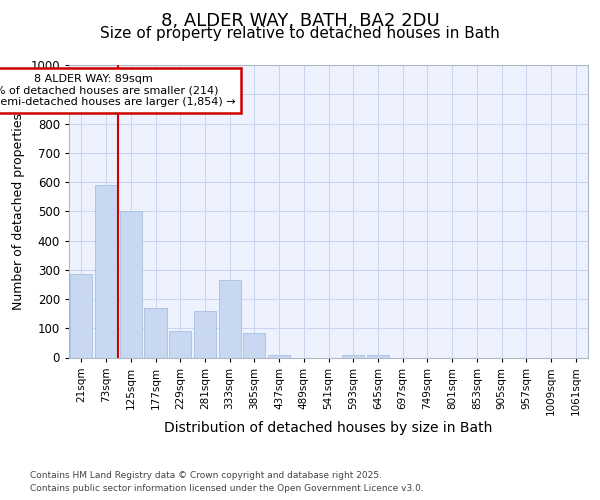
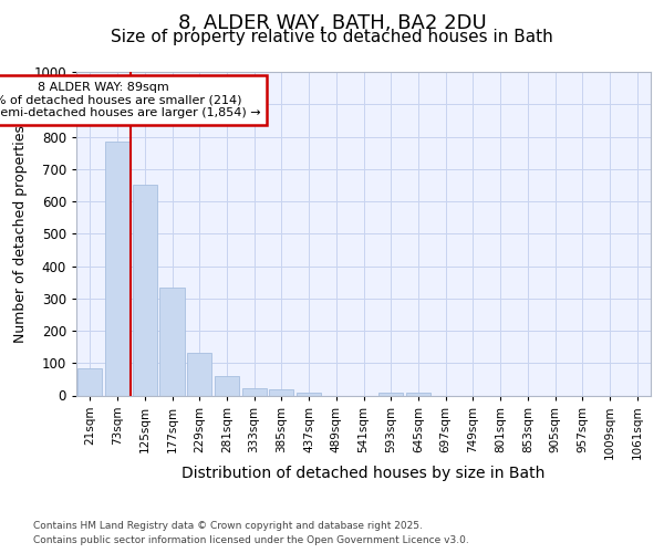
21sqm: 285 -> 85
73sqm: 590 -> 785
125sqm: 500 -> 650
177sqm: 170 -> 335
229sqm: 90 -> 133
281sqm: 160 -> 60
333sqm: 265 -> 23
385sqm: 85 -> 18
